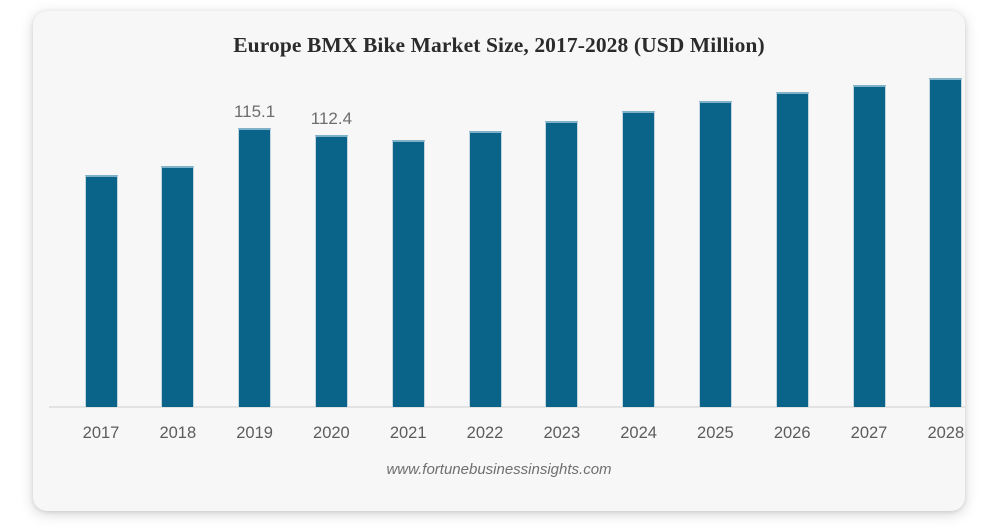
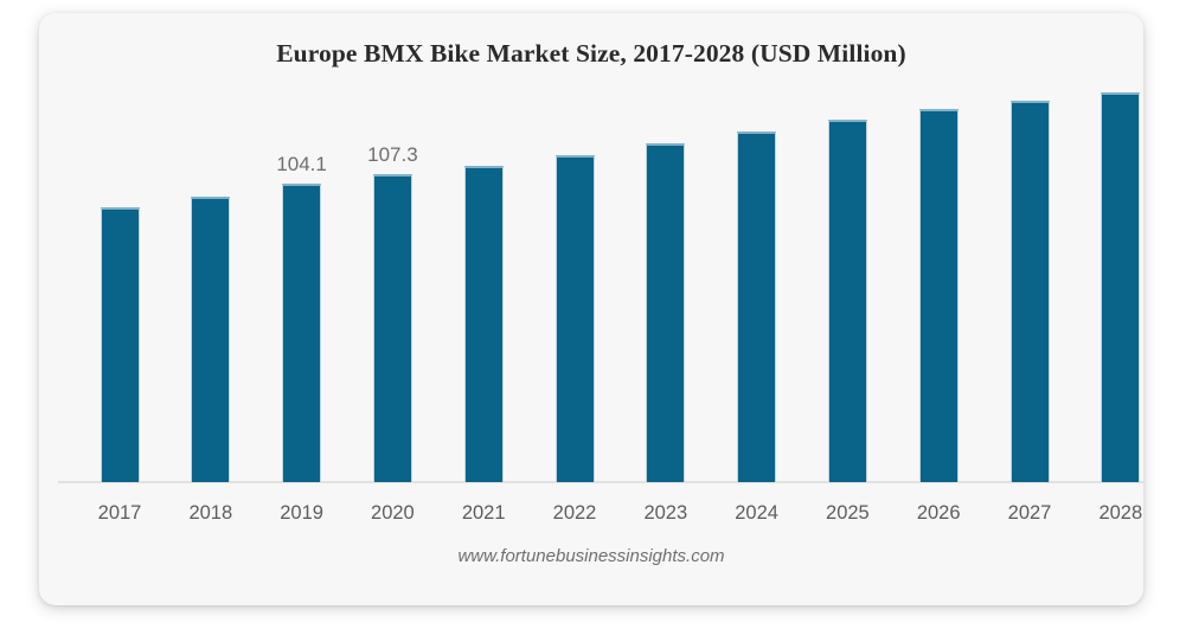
2019: 115.1 -> 104.1
2020: 112.4 -> 107.3
